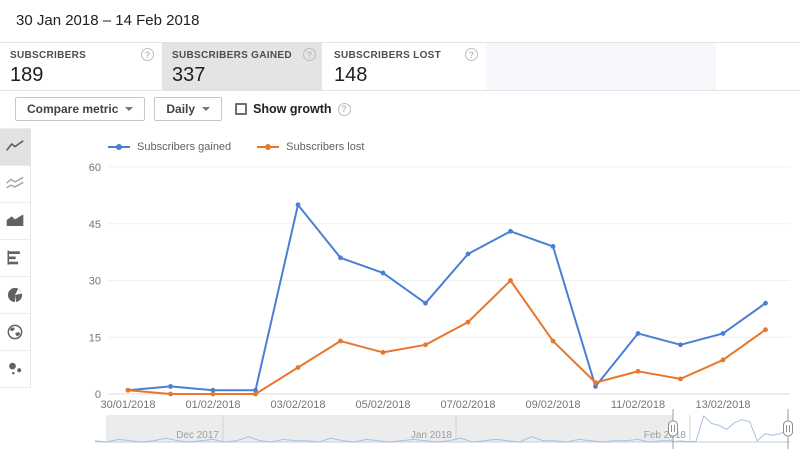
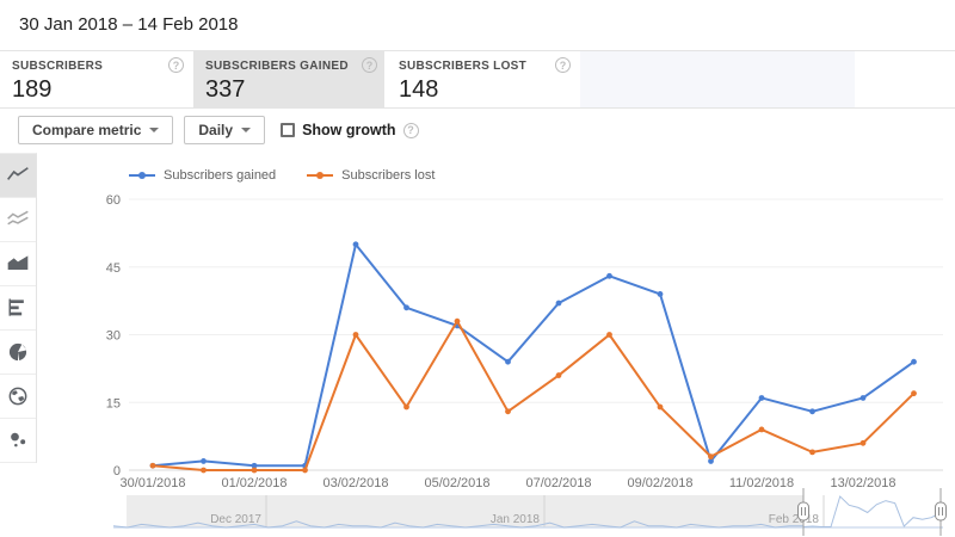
Subscribers lost/03/02/2018: 7 -> 30
Subscribers lost/05/02/2018: 11 -> 33
Subscribers lost/07/02/2018: 19 -> 21
Subscribers lost/11/02/2018: 6 -> 9
Subscribers lost/13/02/2018: 9 -> 6
